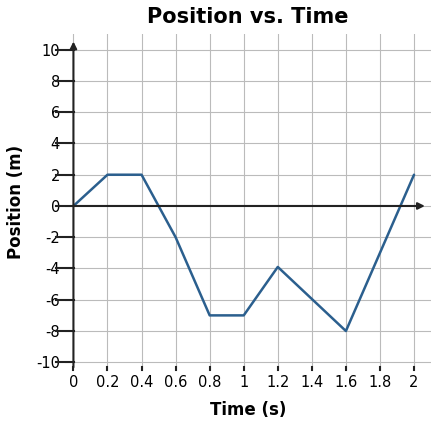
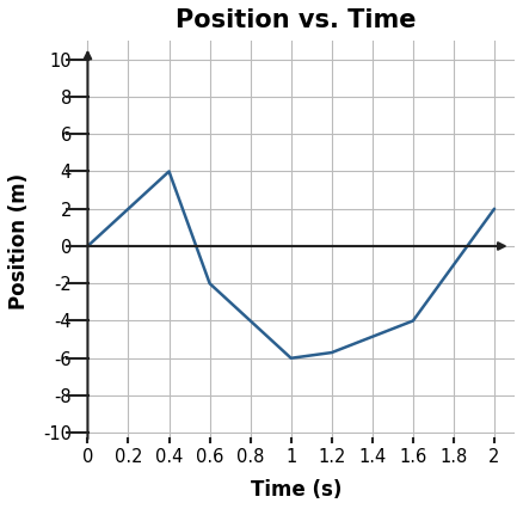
0.4: 2.0 -> 4.0
0.8: -7.0 -> -4.0
1: -7.0 -> -6.0
1.2: -3.9 -> -5.7
1.6: -8.0 -> -4.0
